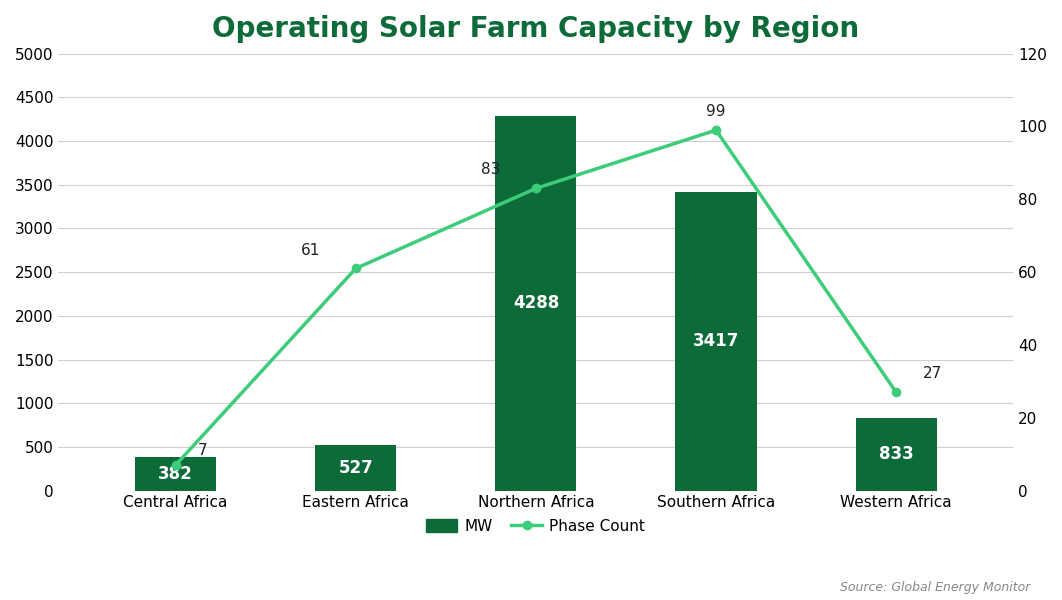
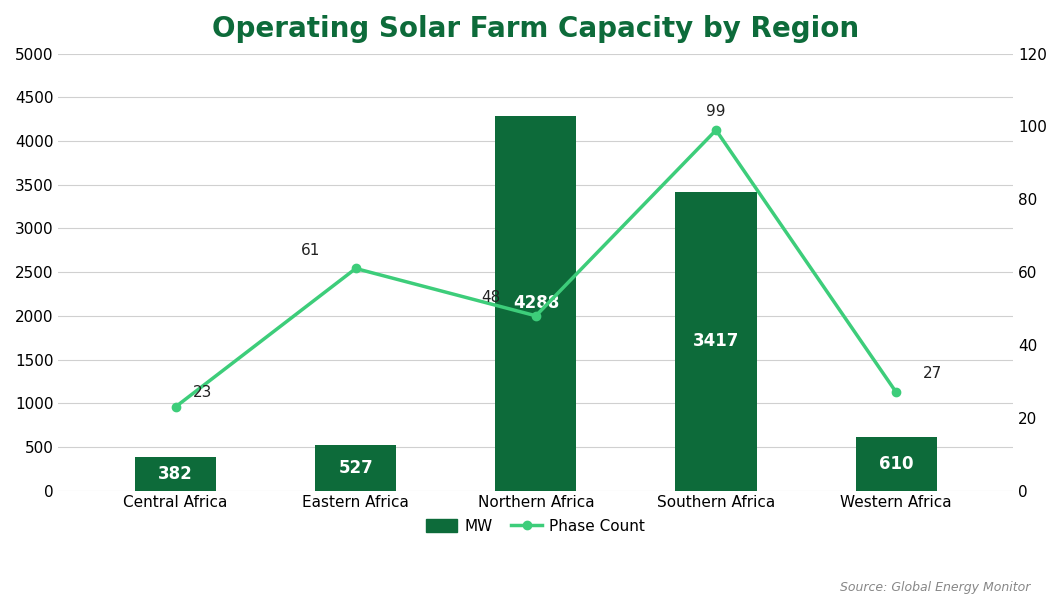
Phase Count/Central Africa: 7 -> 23
Phase Count/Northern Africa: 83 -> 48
MW/Western Africa: 833 -> 610
